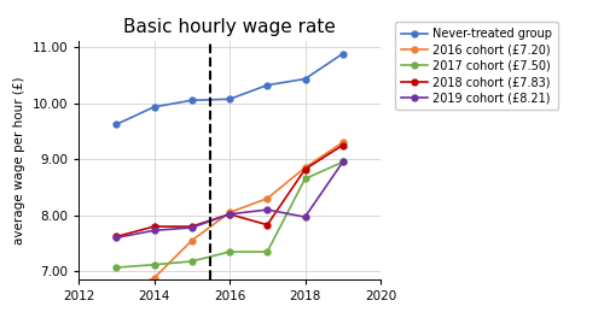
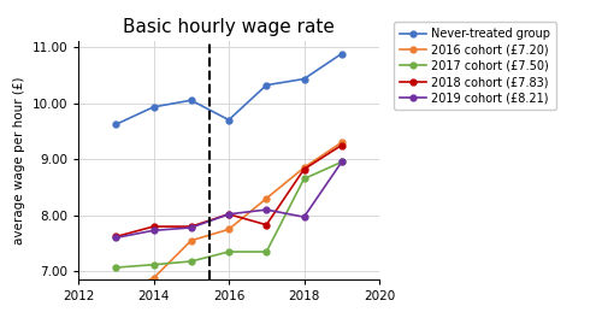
Never-treated group/2016: 10.07 -> 9.70
2016 cohort (£7.20)/2016: 8.05 -> 7.75
